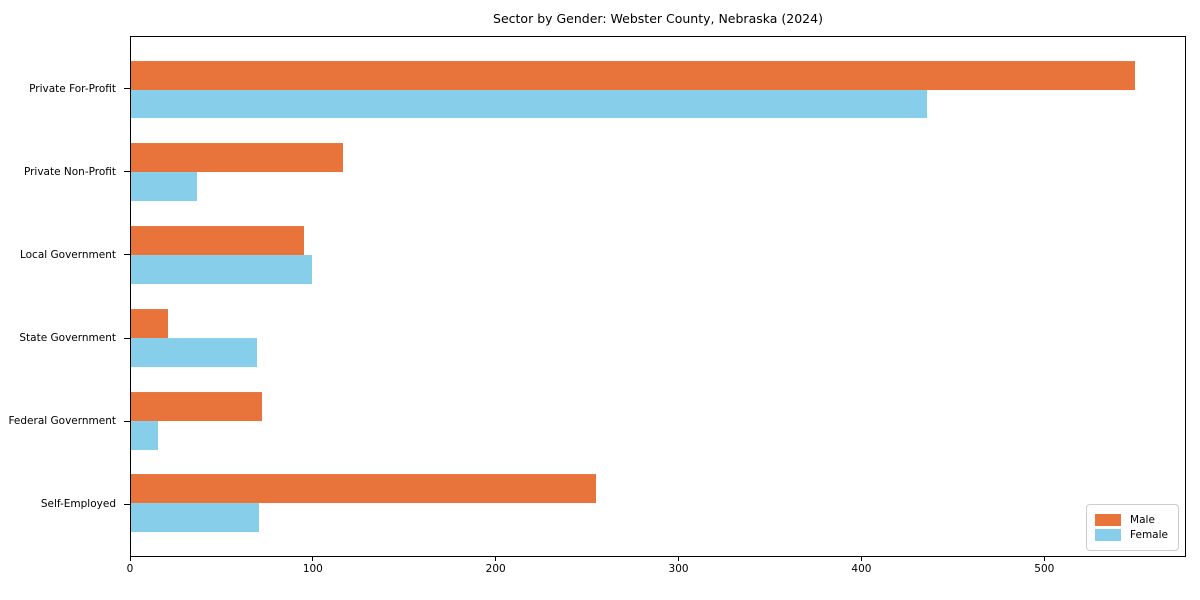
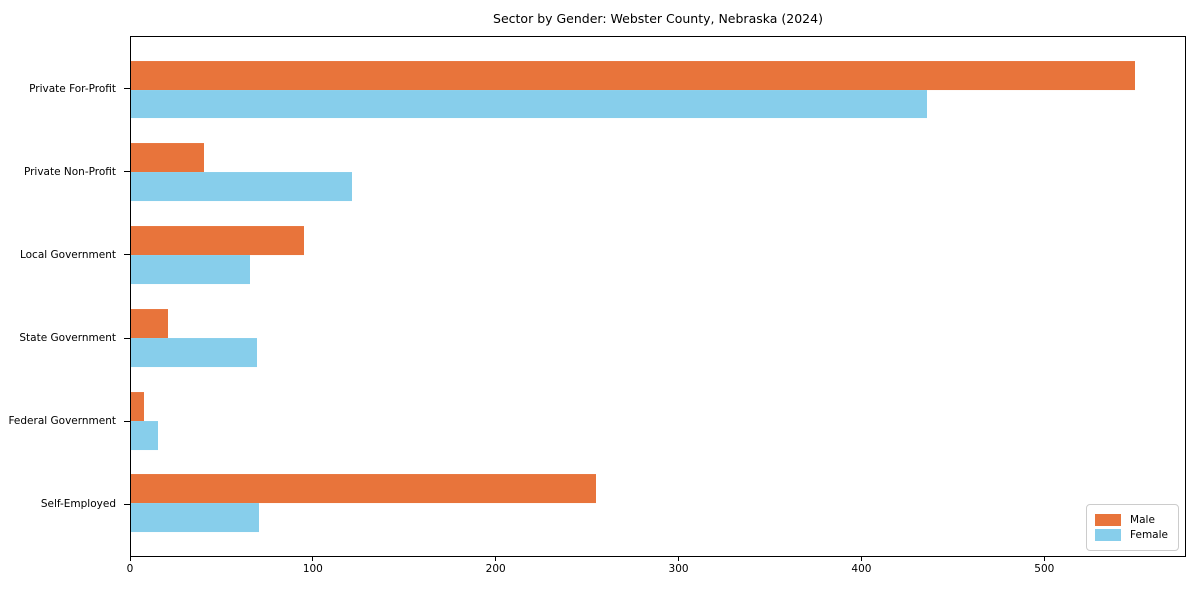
Male/Private Non-Profit: 116 -> 40
Female/Private Non-Profit: 36 -> 121
Female/Local Government: 99 -> 65
Male/Federal Government: 72 -> 7
